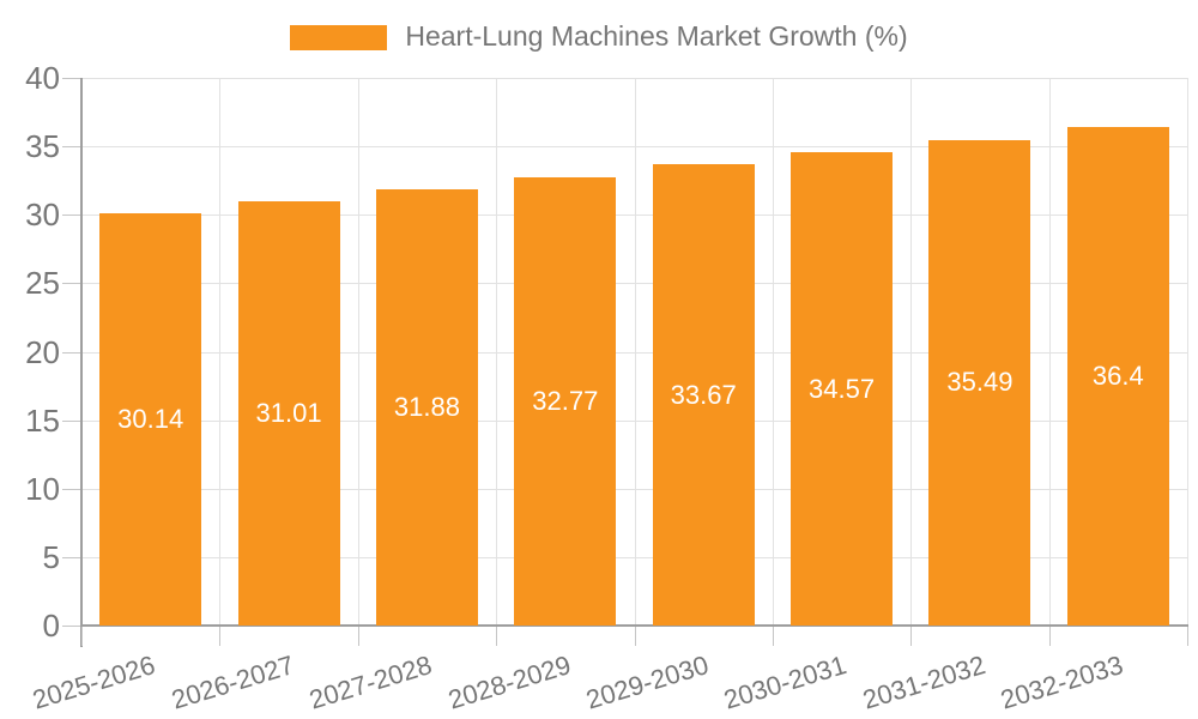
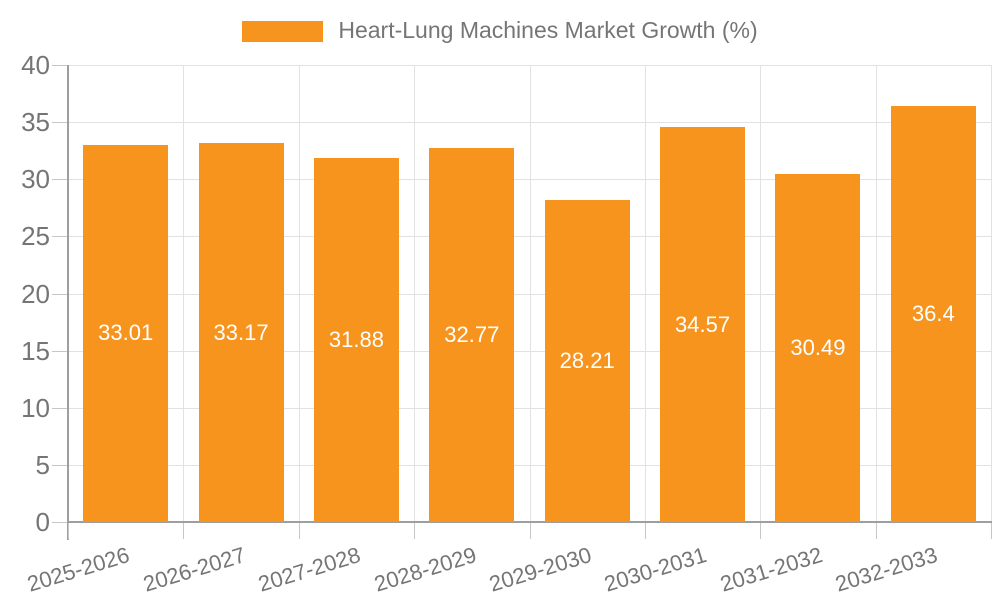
2025-2026: 30.14 -> 33.01
2026-2027: 31.01 -> 33.17
2029-2030: 33.67 -> 28.21
2031-2032: 35.49 -> 30.49
